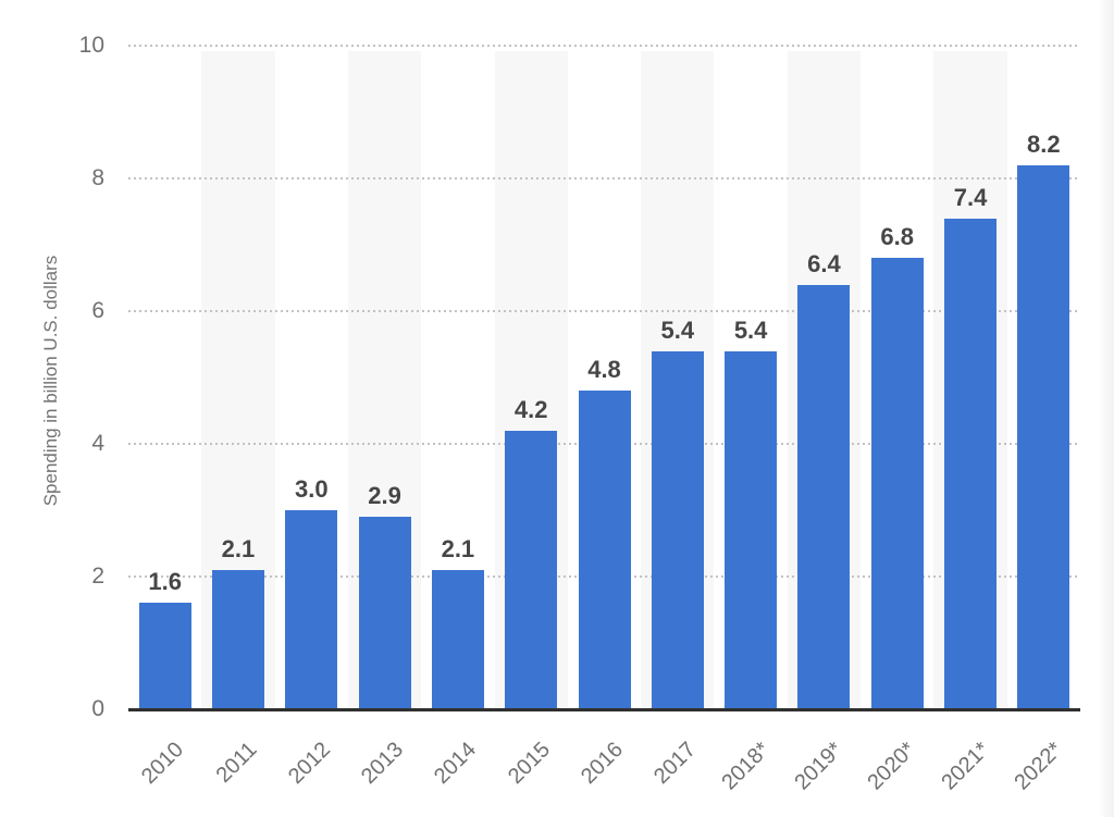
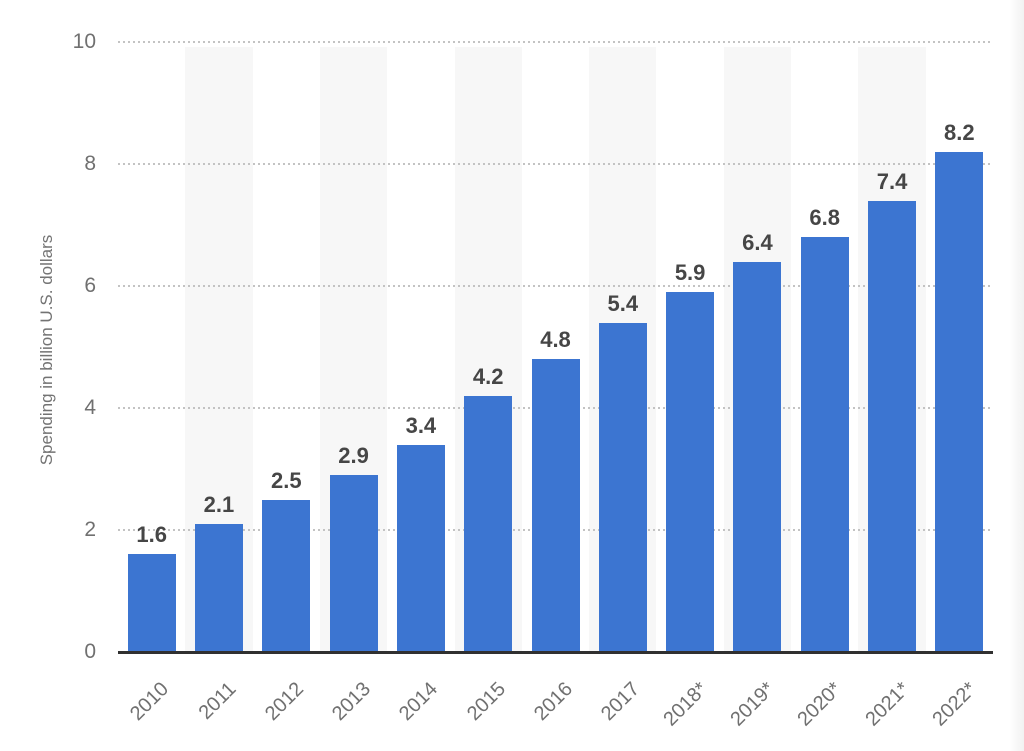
2012: 3.0 -> 2.5
2014: 2.1 -> 3.4
2018*: 5.4 -> 5.9
